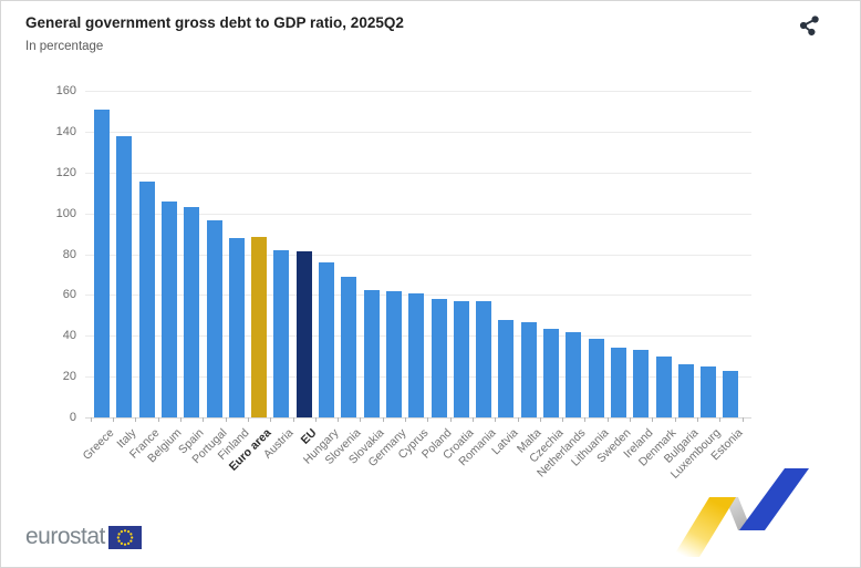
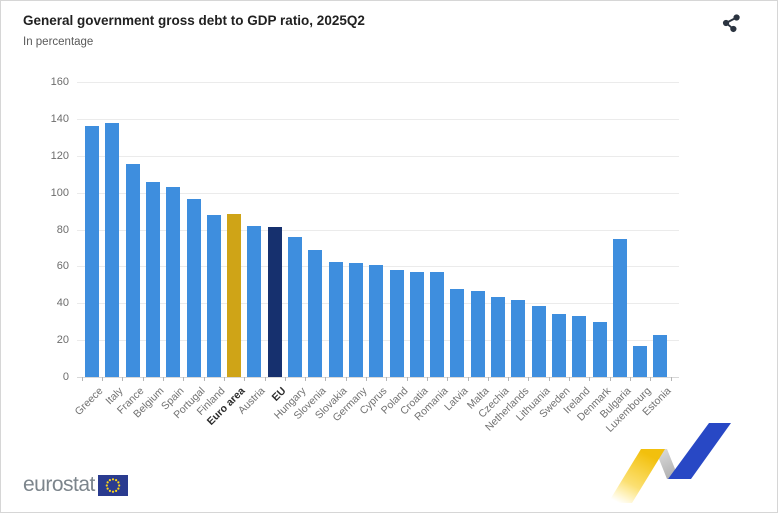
Greece: 151 -> 136
Bulgaria: 26 -> 75
Luxembourg: 25 -> 17
